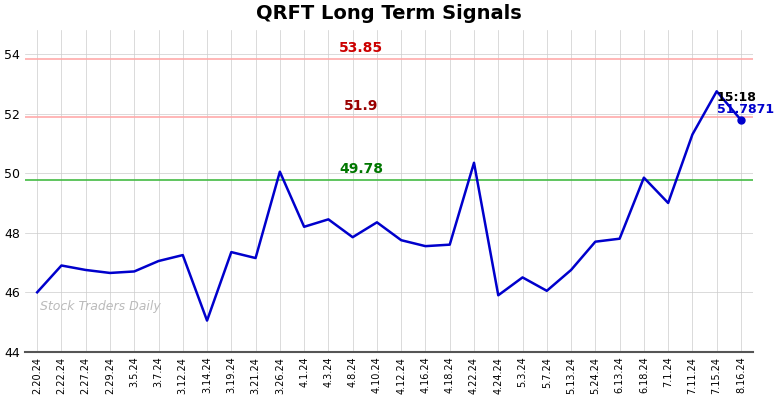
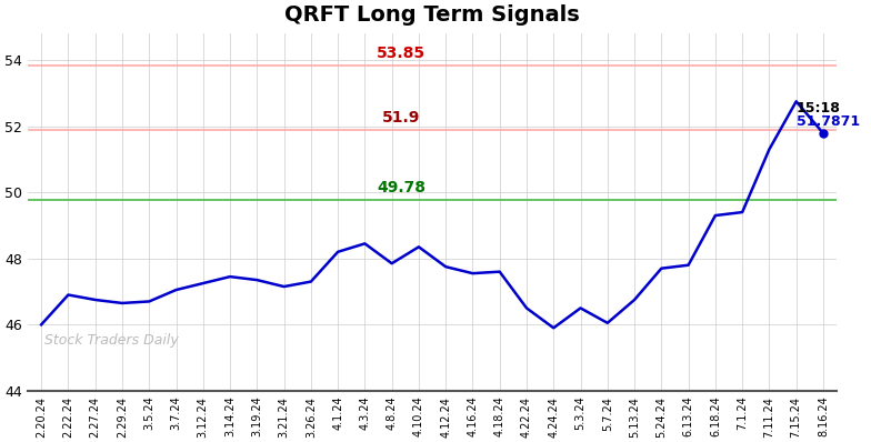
3.14.24: 45.05 -> 47.45
3.26.24: 50.05 -> 47.30
4.22.24: 50.35 -> 46.50
6.18.24: 49.85 -> 49.30
7.1.24: 49.00 -> 49.40
